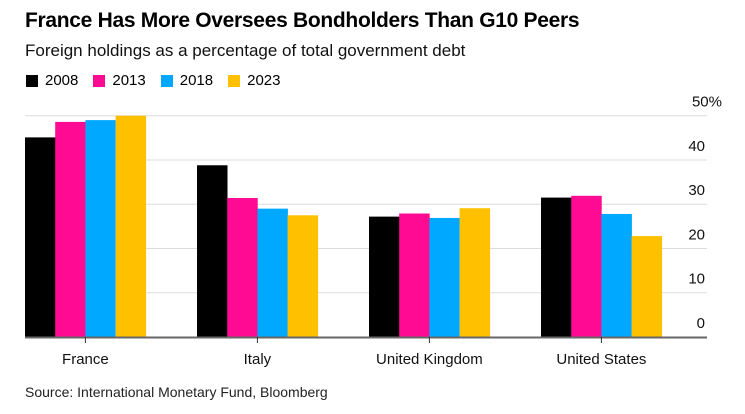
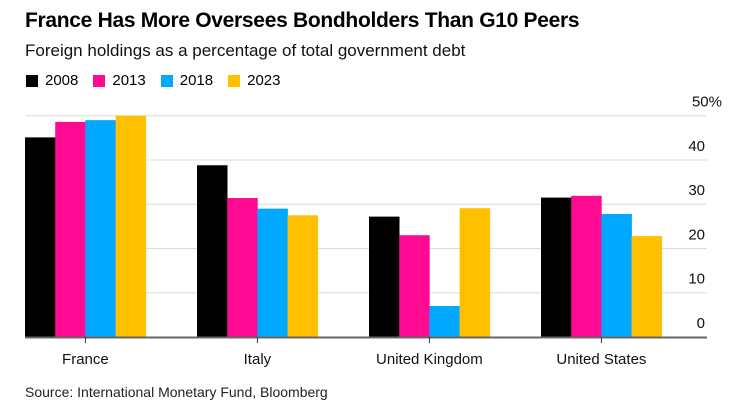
2013/United Kingdom: 28 -> 23
2018/United Kingdom: 27 -> 7
